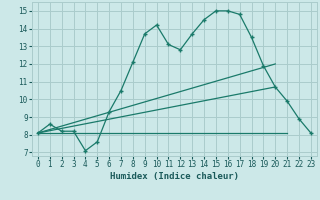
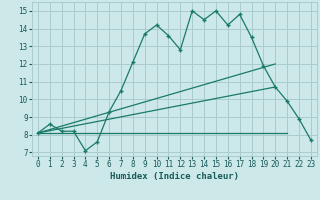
11: 13.1 -> 13.6
13: 13.7 -> 15.0
16: 15.0 -> 14.2
23: 8.1 -> 7.7
